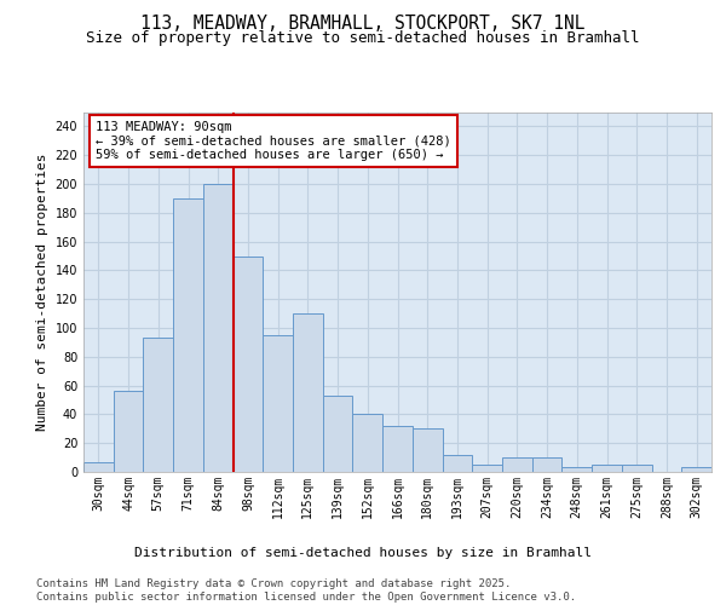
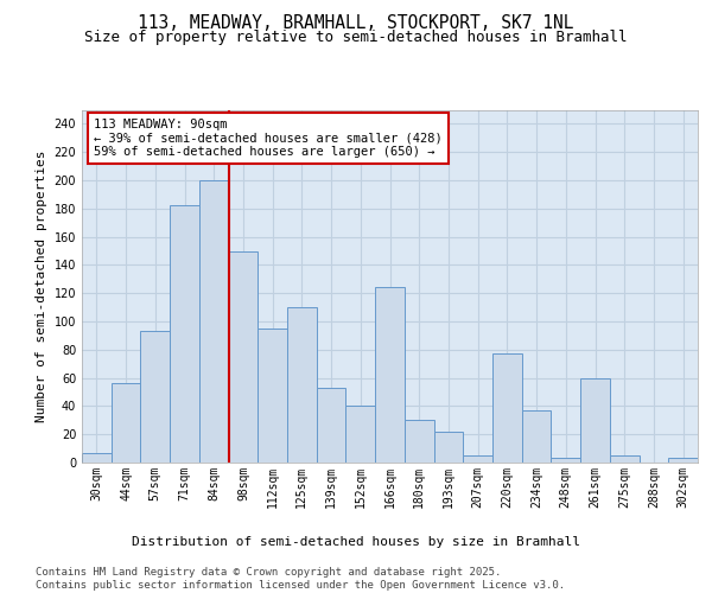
71sqm: 190 -> 182
166sqm: 32 -> 124
193sqm: 12 -> 22
220sqm: 10 -> 77
234sqm: 10 -> 37
261sqm: 5 -> 60
